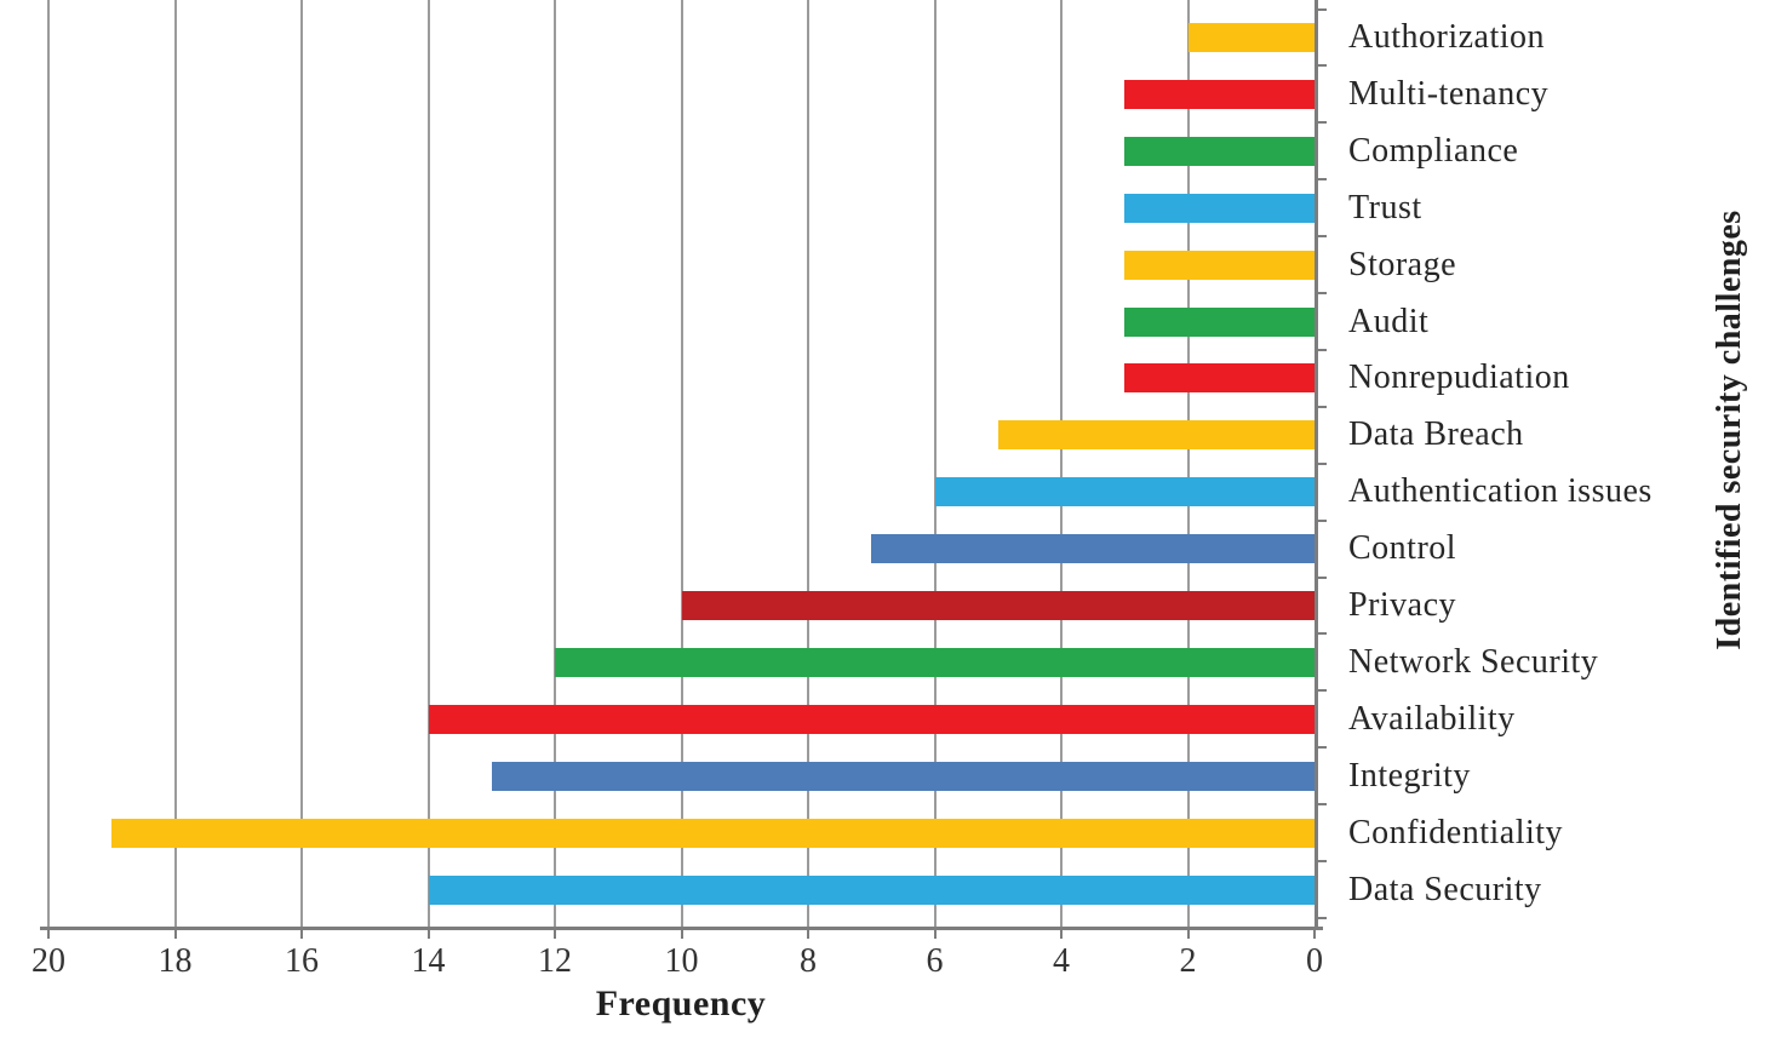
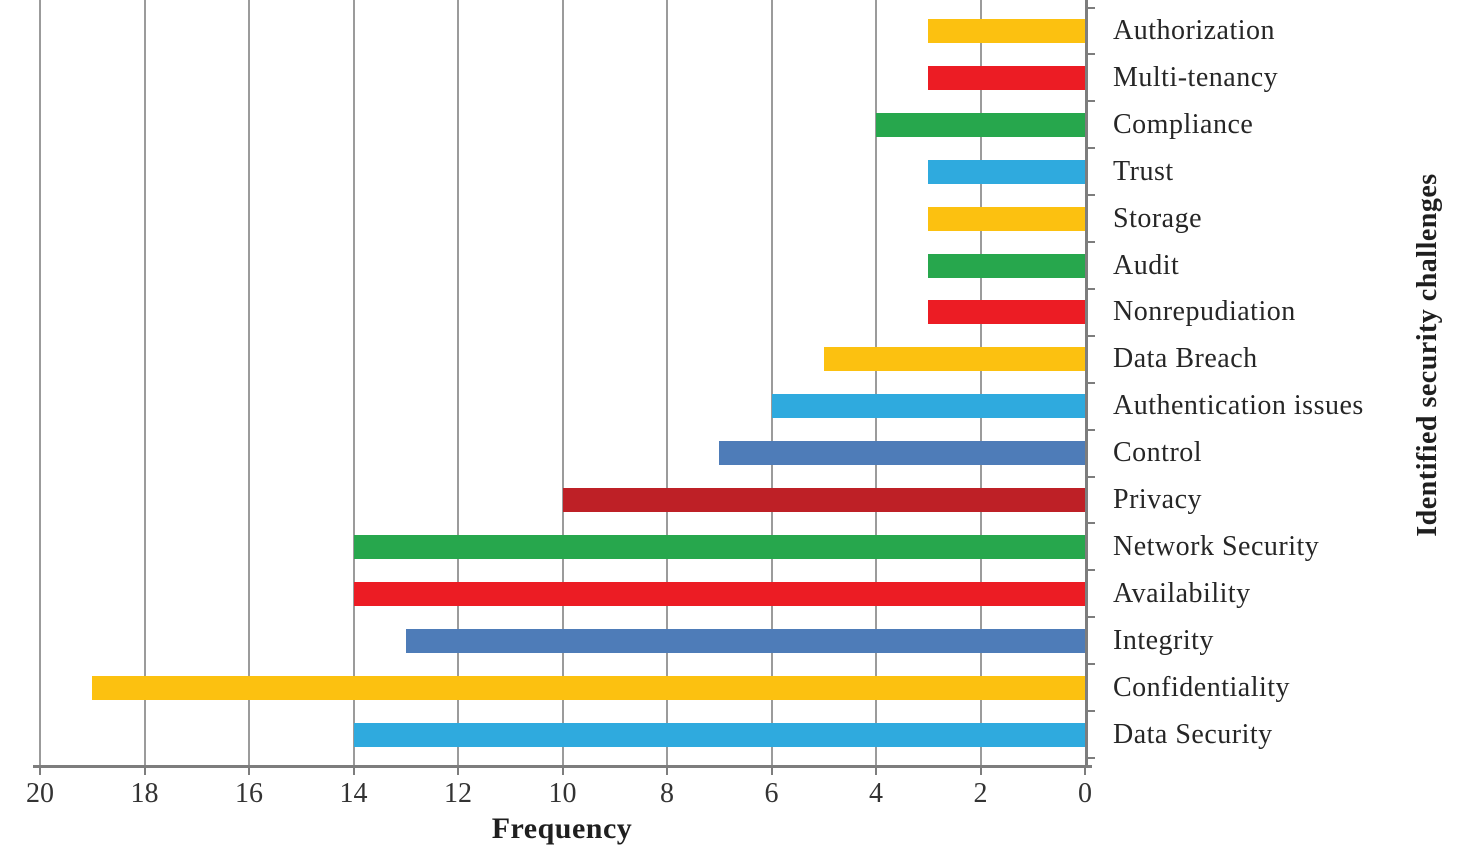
Authorization: 2 -> 3
Compliance: 3 -> 4
Network Security: 12 -> 14
